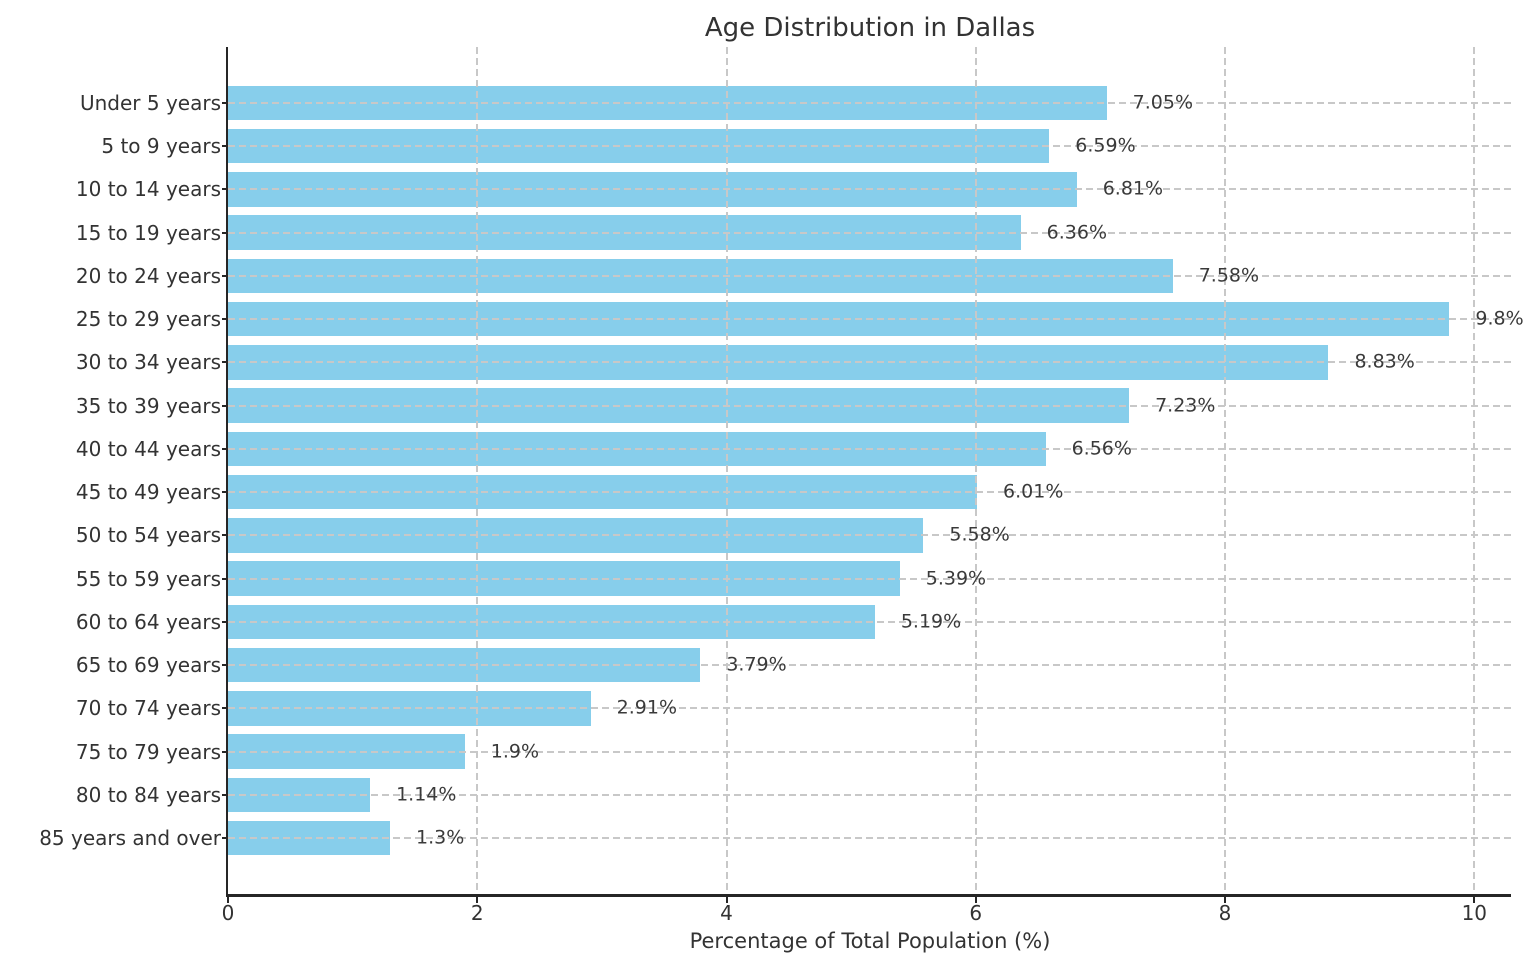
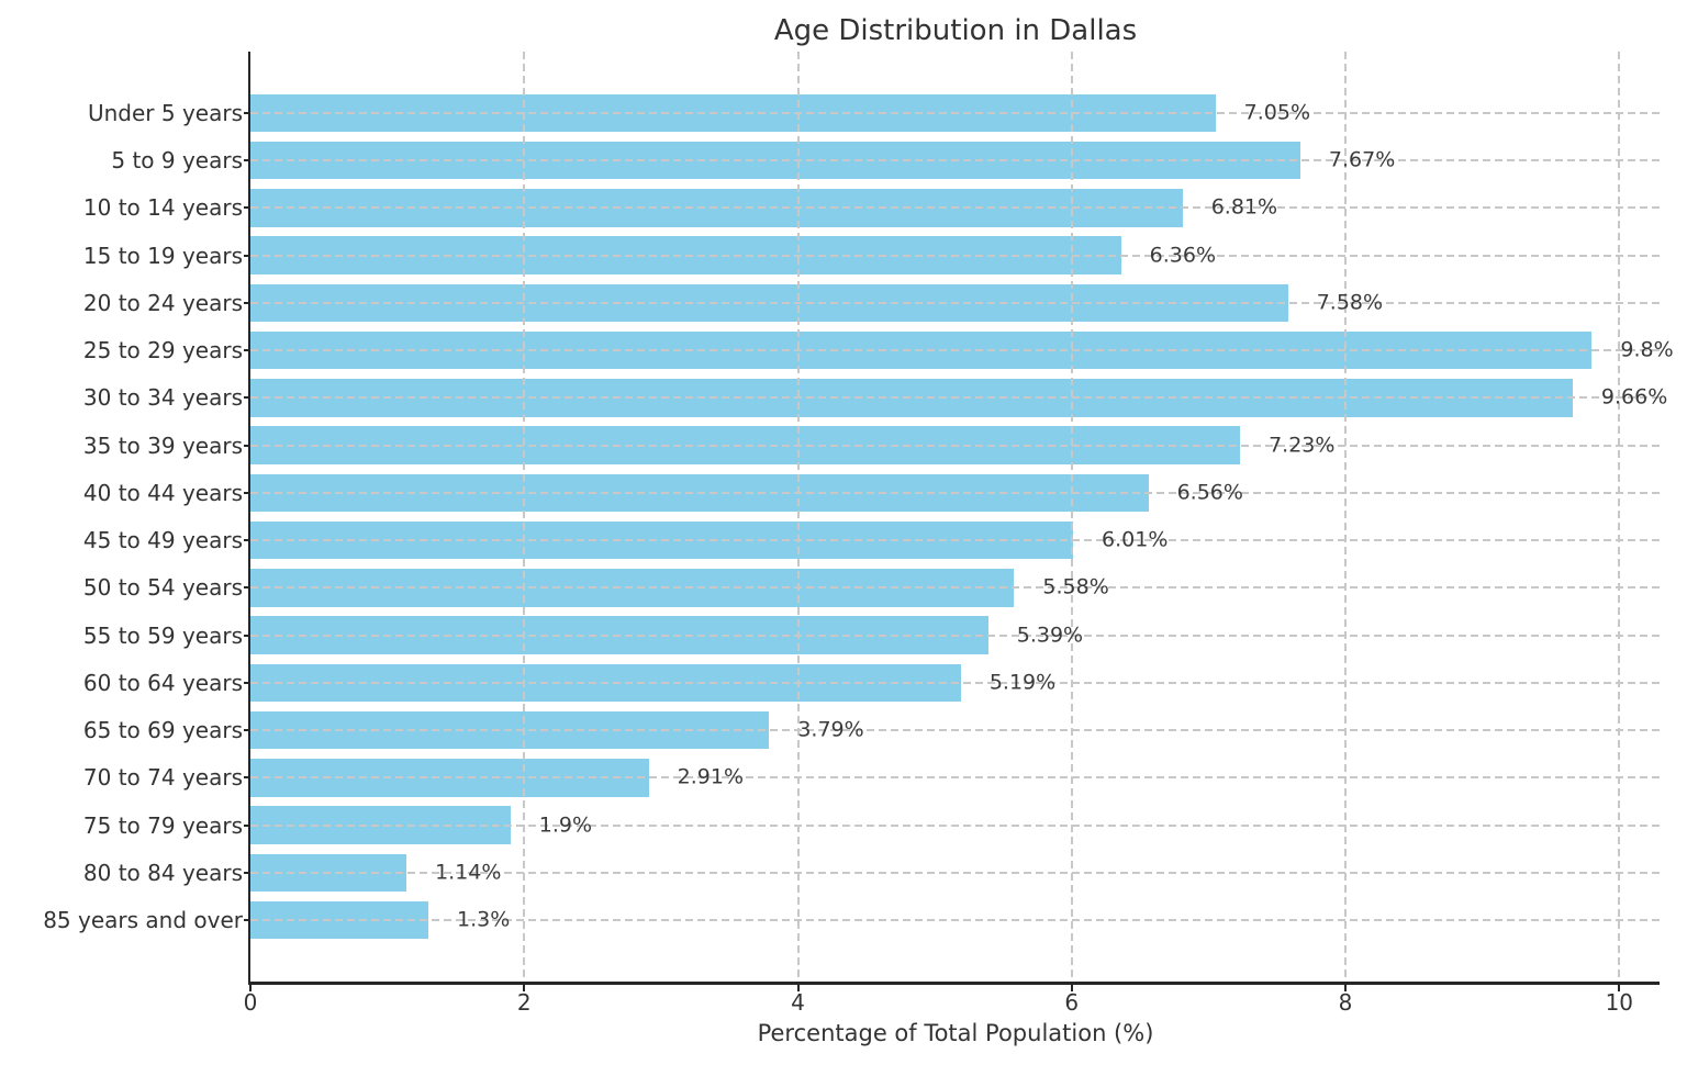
5 to 9 years: 6.59% -> 7.67%
30 to 34 years: 8.83% -> 9.66%
